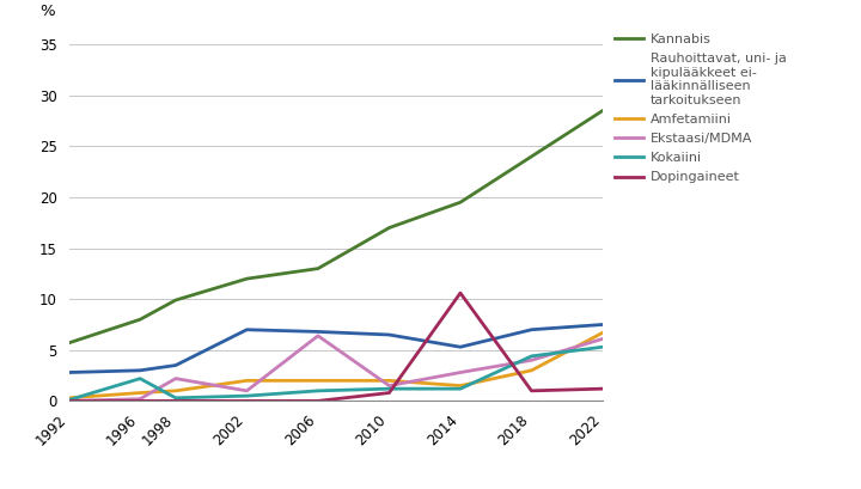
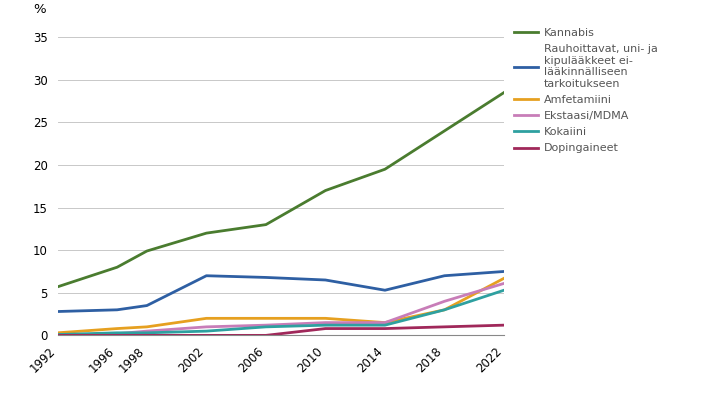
Kokaiini/1996: 2.2 -> 0.3
Ekstaasi/MDMA/1998: 2.2 -> 0.5
Ekstaasi/MDMA/2006: 6.4 -> 1.2
Ekstaasi/MDMA/2014: 2.8 -> 1.5
Dopingaineet/2014: 10.6 -> 0.8
Kokaiini/2018: 4.4 -> 3.0
